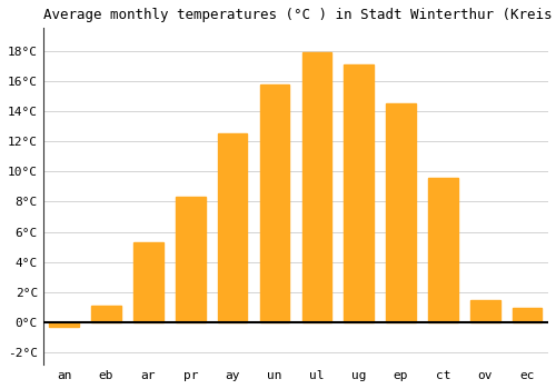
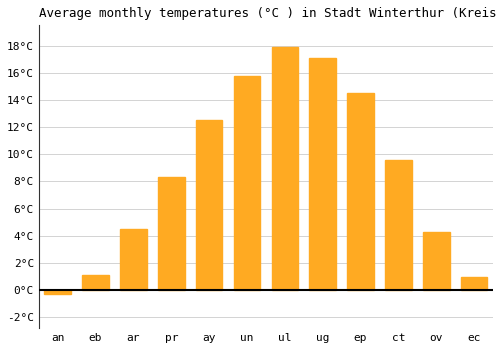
ar: 5.3°C -> 4.5°C
ov: 1.5°C -> 4.3°C
